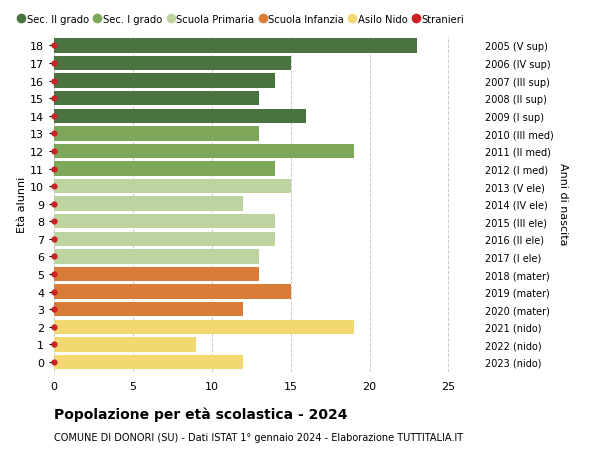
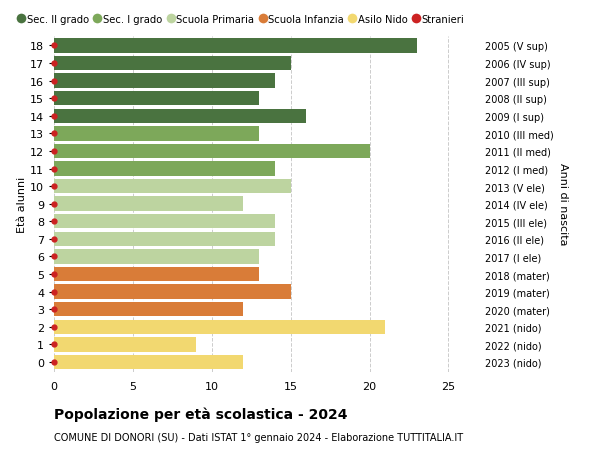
12: 19 -> 20
2: 19 -> 21
